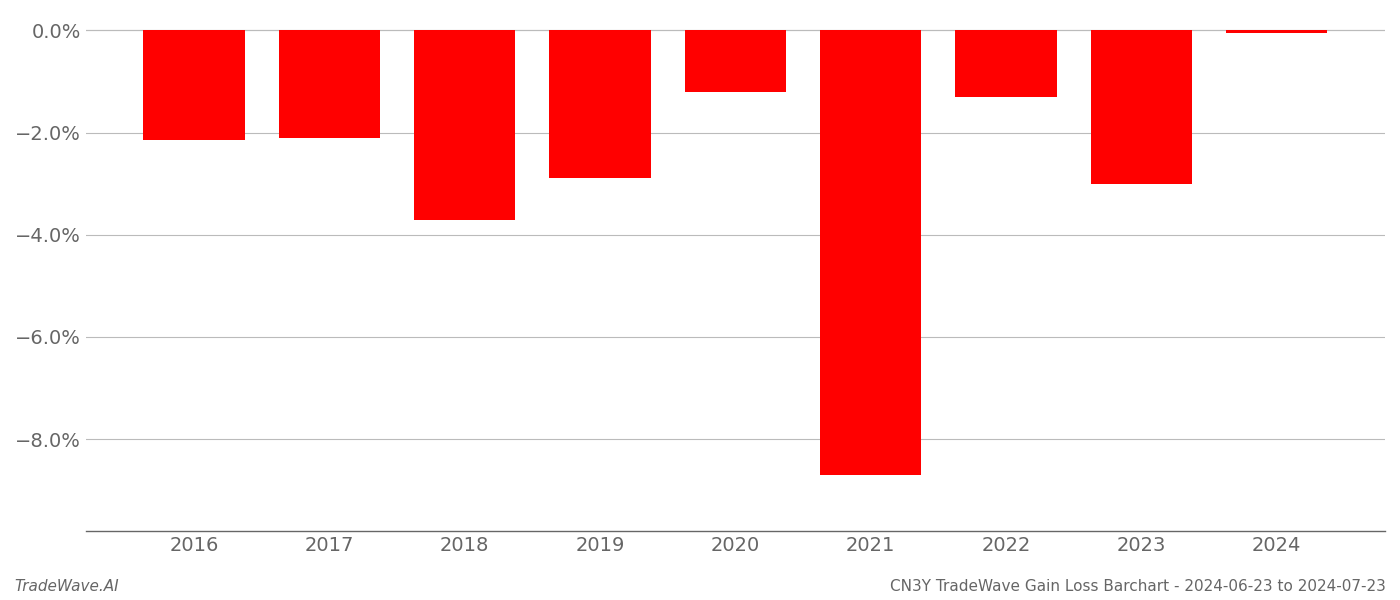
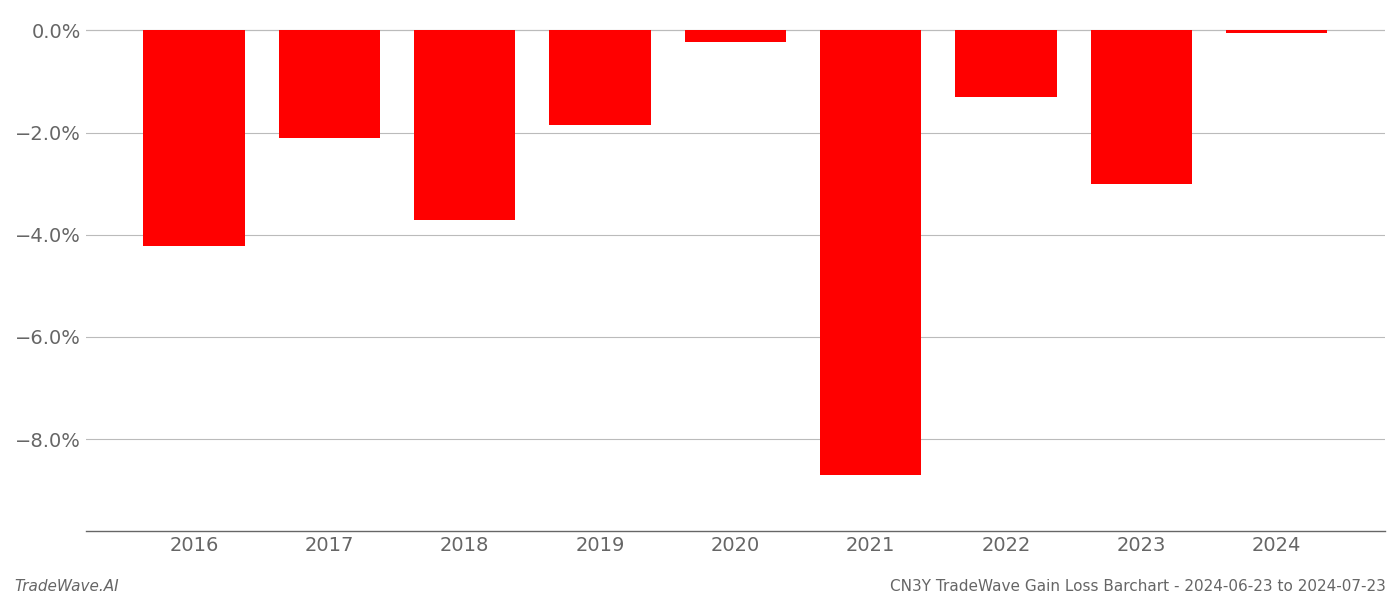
2016: -2.14% -> -4.22%
2019: -2.88% -> -1.85%
2020: -1.20% -> -0.22%
